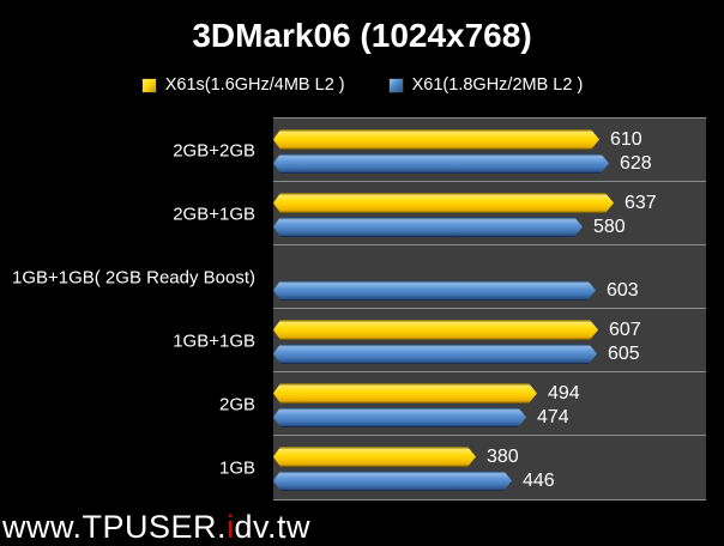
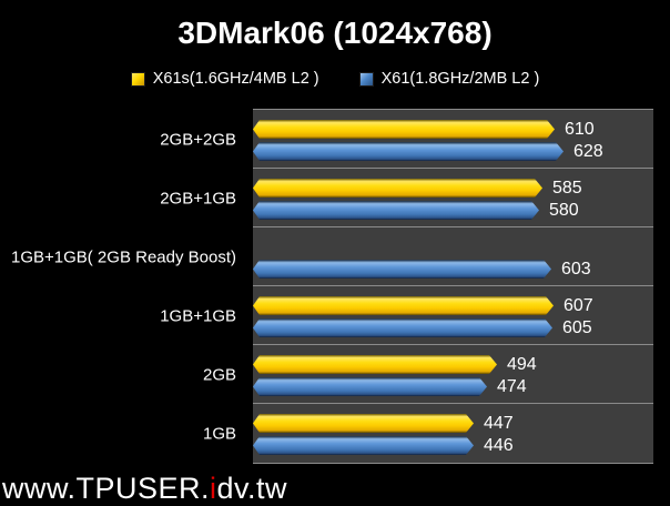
X61s(1.6GHz/4MB L2 )/2GB+1GB: 637 -> 585
X61s(1.6GHz/4MB L2 )/1GB: 380 -> 447
